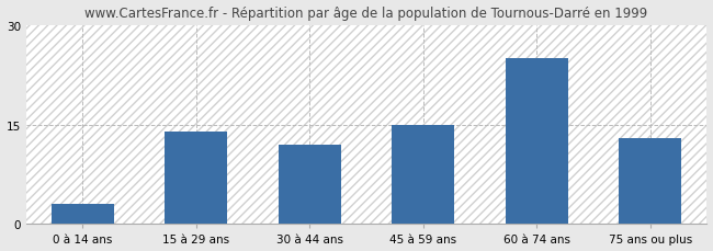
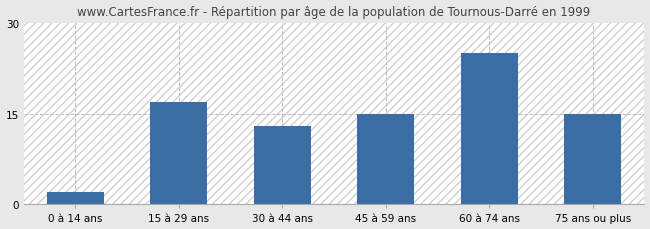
0 à 14 ans: 3 -> 2
15 à 29 ans: 14 -> 17
30 à 44 ans: 12 -> 13
75 ans ou plus: 13 -> 15
